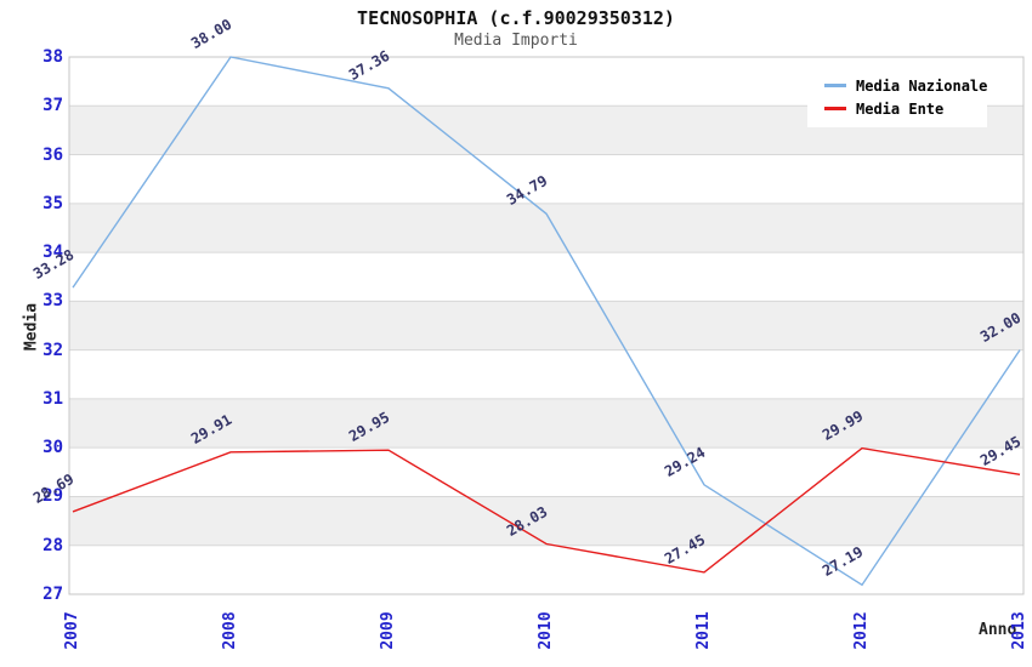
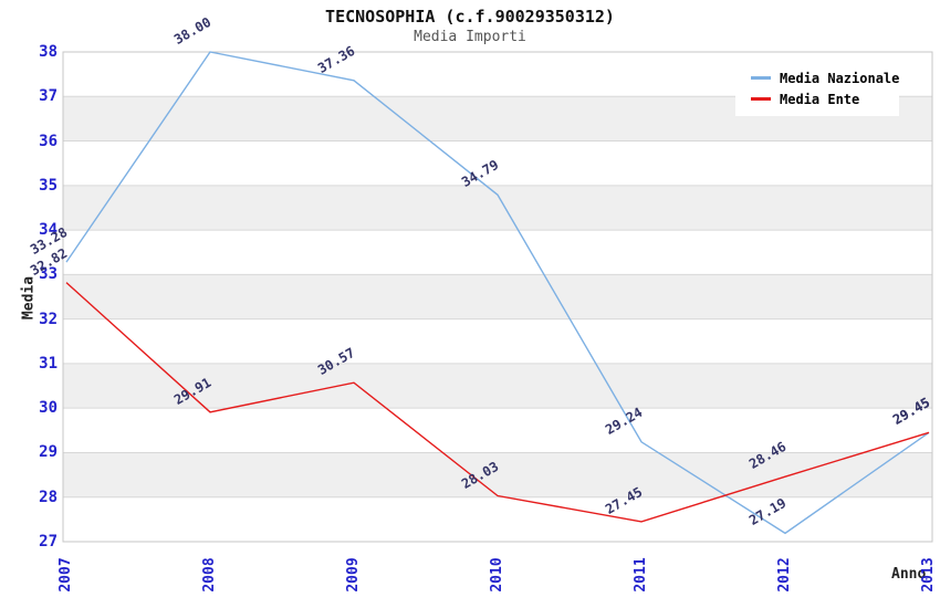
Media Ente/2007: 28.69 -> 32.82
Media Ente/2009: 29.95 -> 30.57
Media Ente/2012: 29.99 -> 28.46
Media Nazionale/2013: 32.00 -> 29.45
